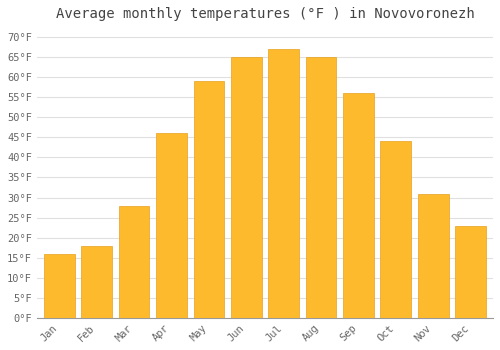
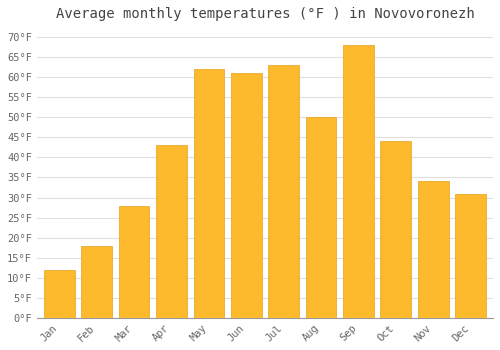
Jan: 16°F -> 12°F
Apr: 46°F -> 43°F
May: 59°F -> 62°F
Jun: 65°F -> 61°F
Jul: 67°F -> 63°F
Aug: 65°F -> 50°F
Sep: 56°F -> 68°F
Nov: 31°F -> 34°F
Dec: 23°F -> 31°F
